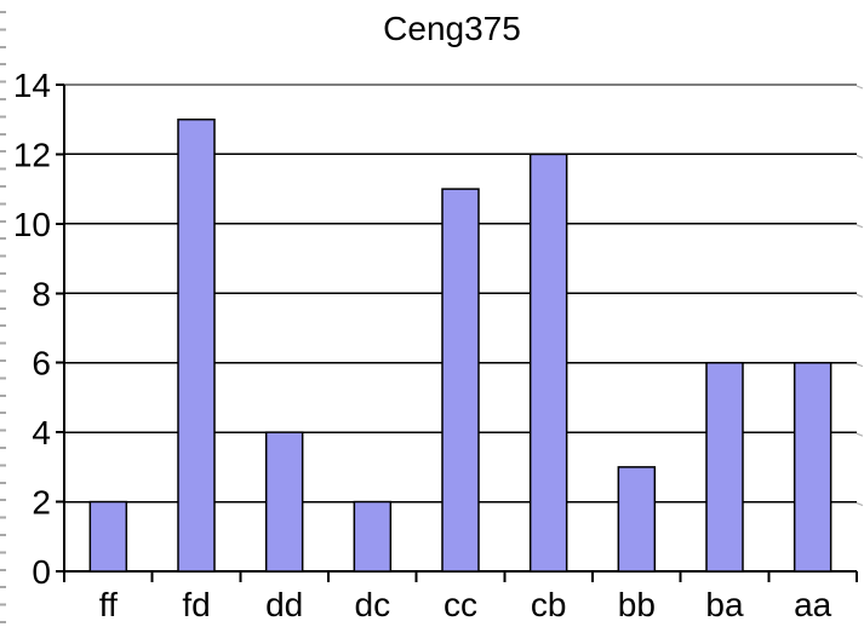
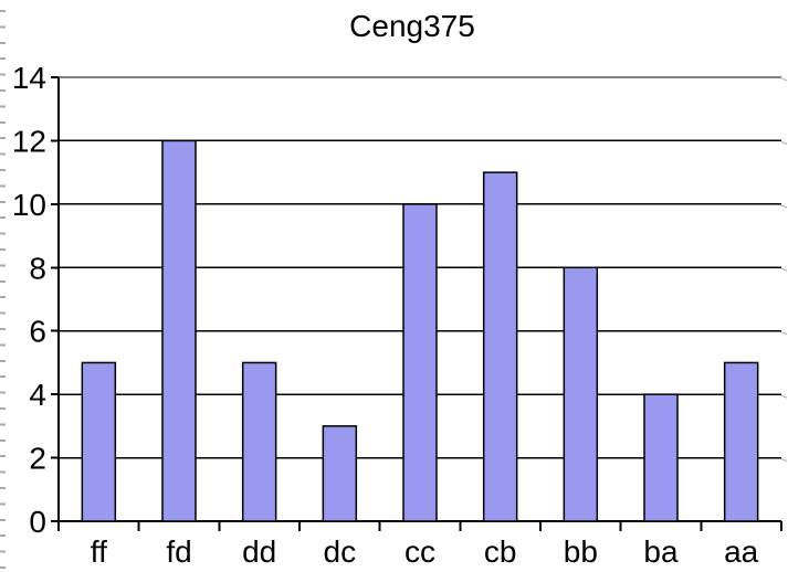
ff: 2 -> 5
fd: 13 -> 12
dd: 4 -> 5
dc: 2 -> 3
cc: 11 -> 10
cb: 12 -> 11
bb: 3 -> 8
ba: 6 -> 4
aa: 6 -> 5
